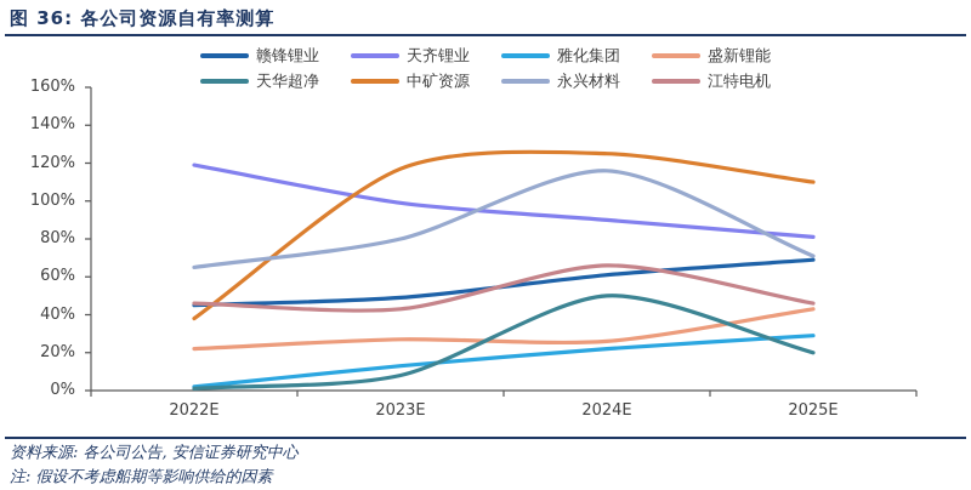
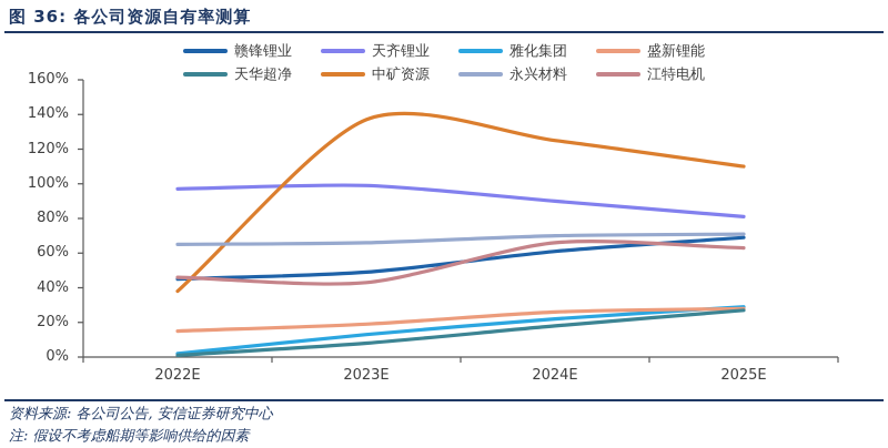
天齐锂业/2022E: 119% -> 97%
盛新锂能/2022E: 22% -> 15%
盛新锂能/2023E: 27% -> 19%
中矿资源/2023E: 117% -> 137%
永兴材料/2023E: 80% -> 66%
天华超净/2024E: 50% -> 18%
永兴材料/2024E: 116% -> 70%
盛新锂能/2025E: 43% -> 28%
天华超净/2025E: 20% -> 27%
江特电机/2025E: 46% -> 63%
